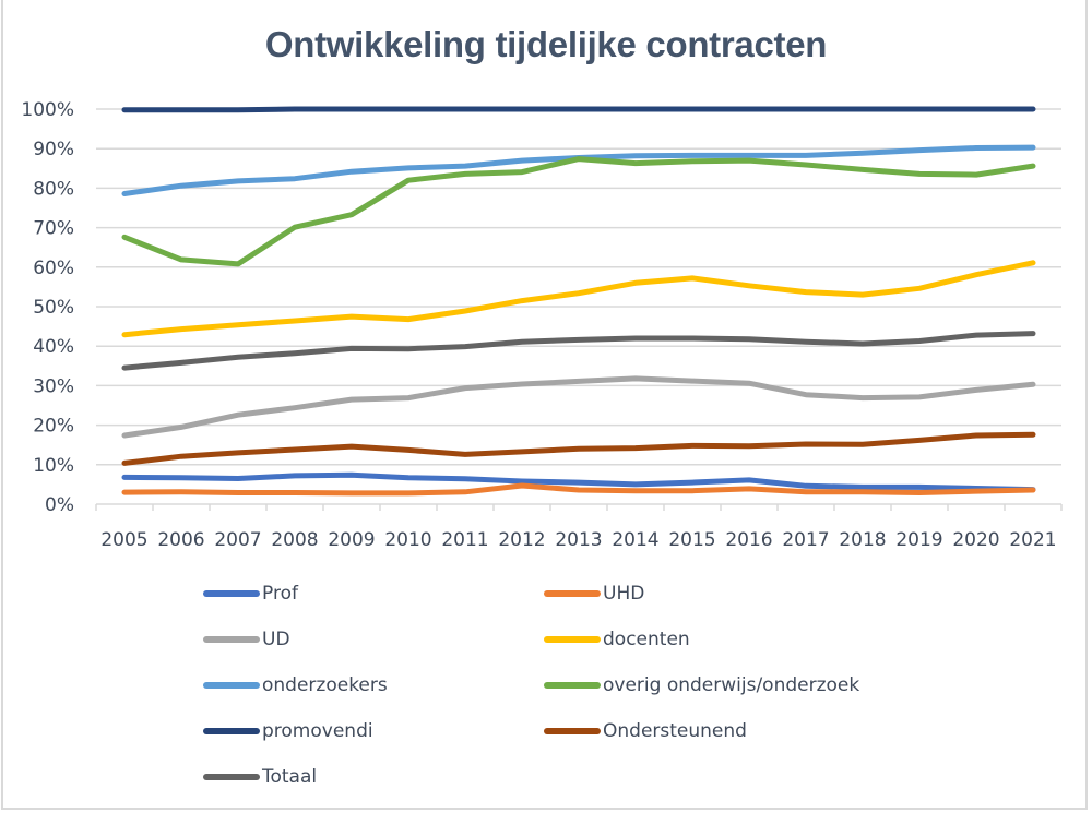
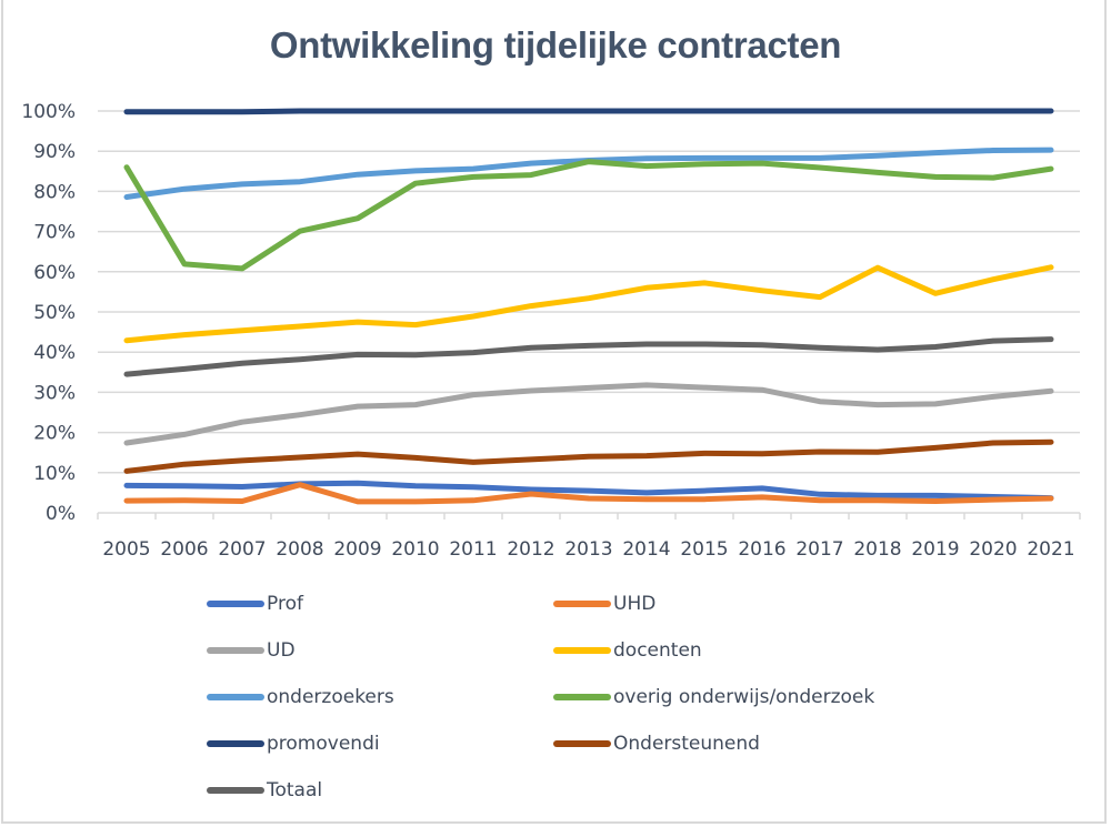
overig onderwijs/onderzoek/2005: 68% -> 86%
UHD/2008: 3% -> 7%
docenten/2018: 53% -> 61%
